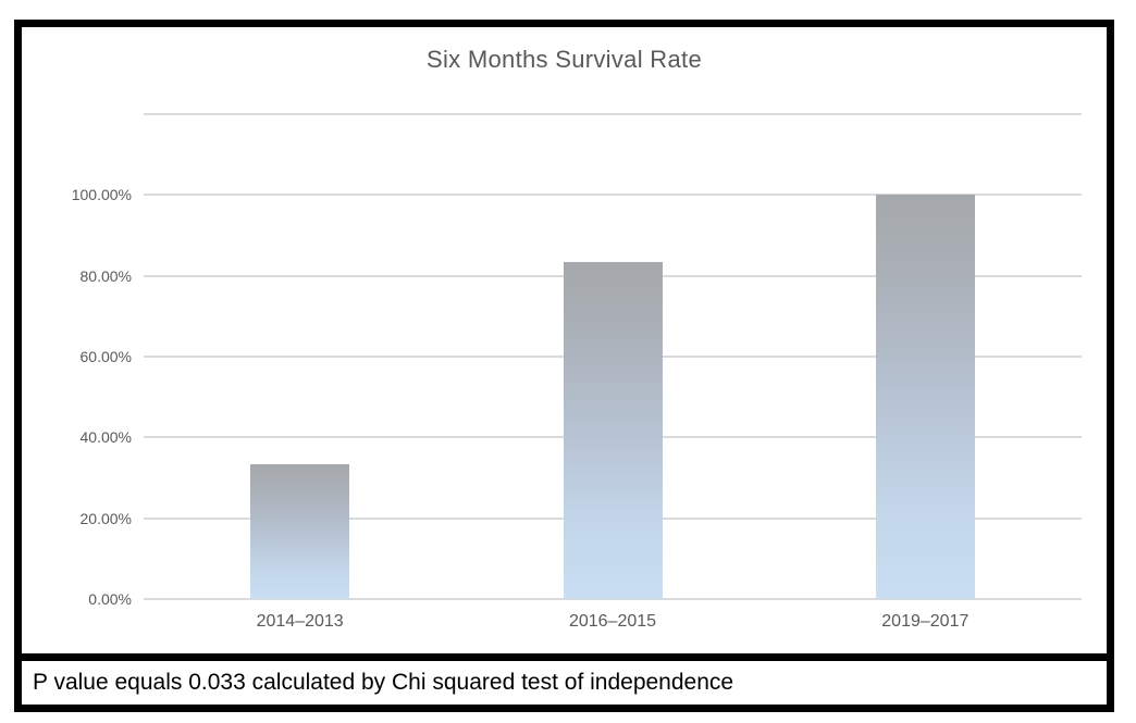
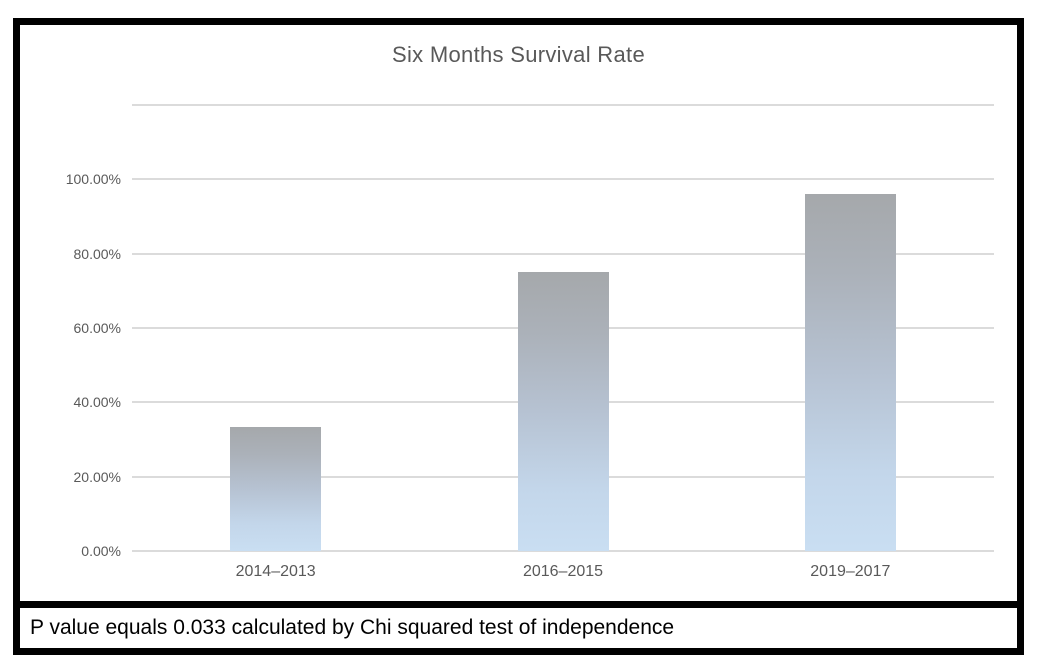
2016–2015: 83% -> 75%
2019–2017: 100% -> 96%
